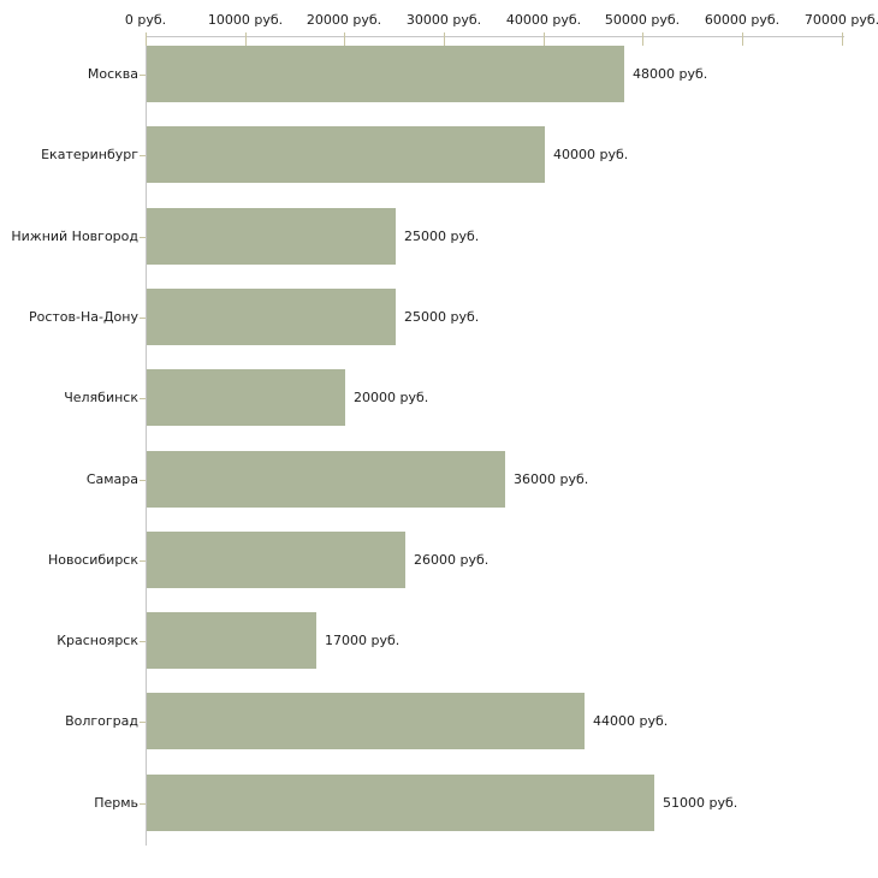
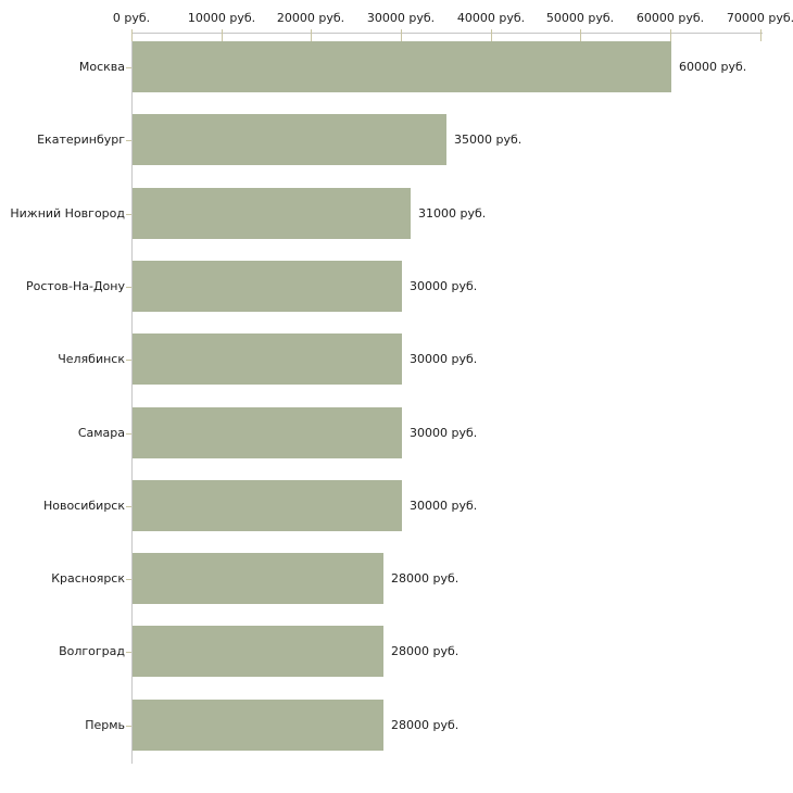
Москва: 48000 -> 60000
Екатеринбург: 40000 -> 35000
Нижний Новгород: 25000 -> 31000
Ростов-На-Дону: 25000 -> 30000
Челябинск: 20000 -> 30000
Самара: 36000 -> 30000
Новосибирск: 26000 -> 30000
Красноярск: 17000 -> 28000
Волгоград: 44000 -> 28000
Пермь: 51000 -> 28000
